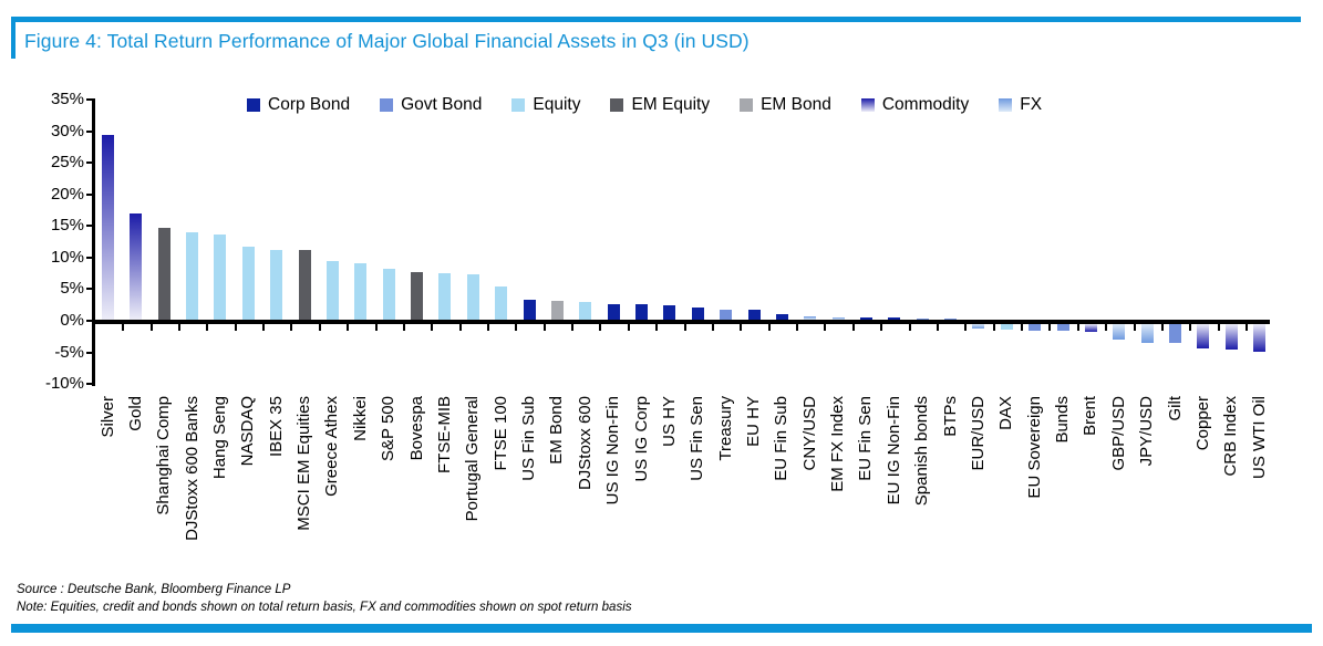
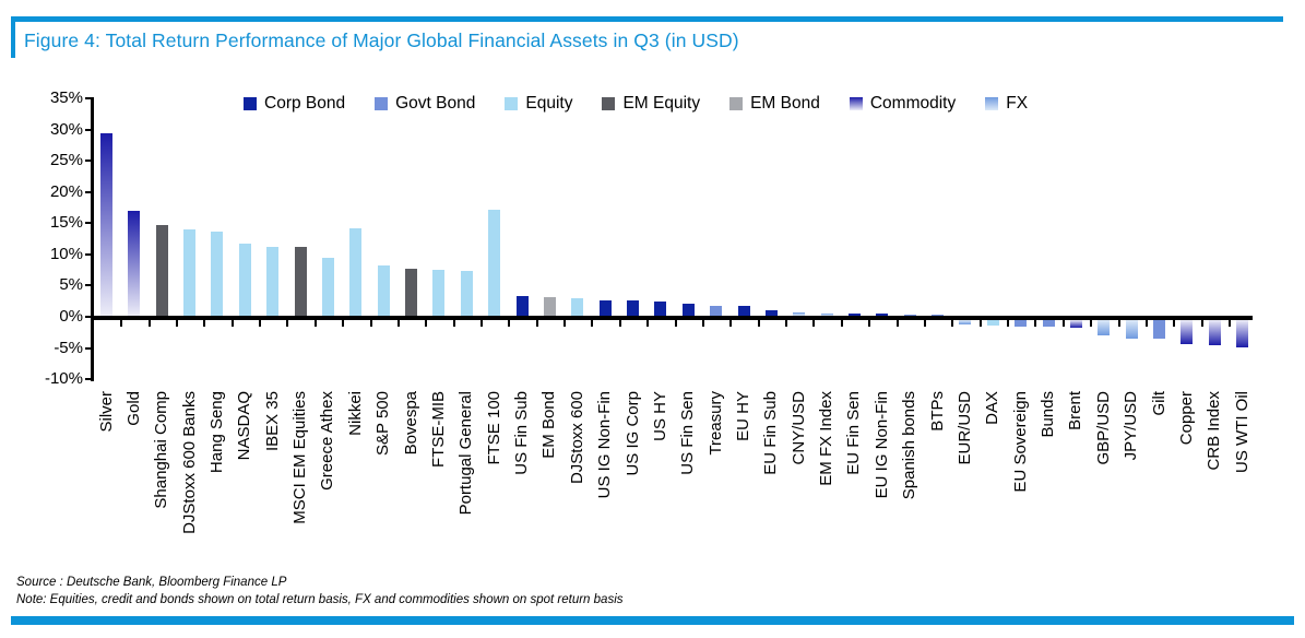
Nikkei: 9% -> 14%
FTSE 100: 5% -> 17%
